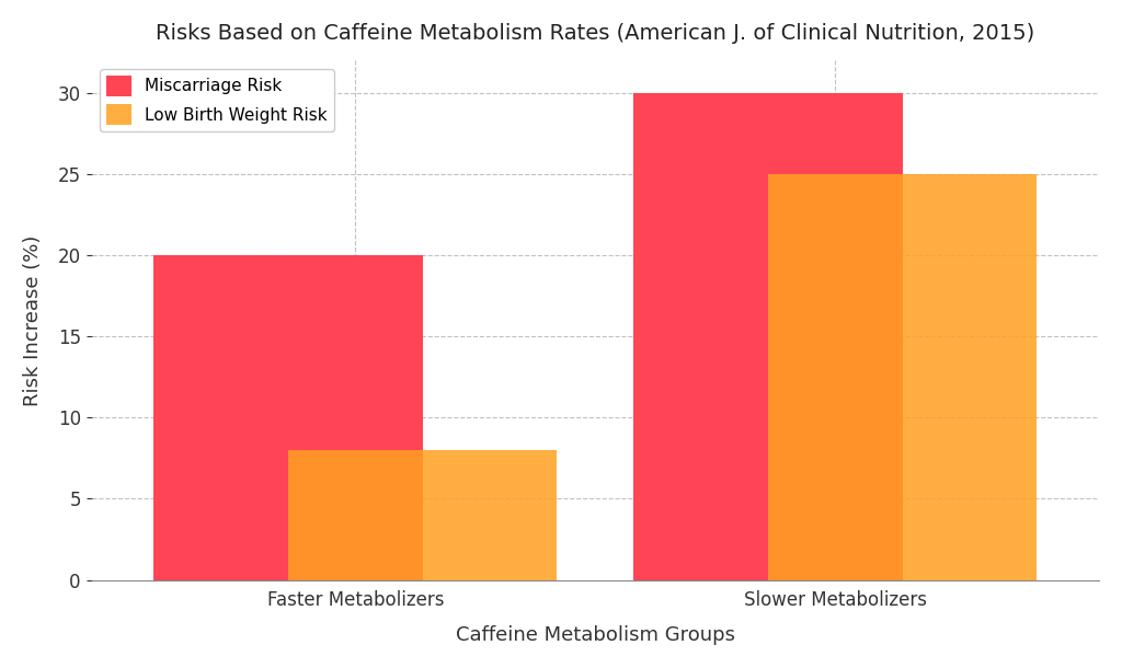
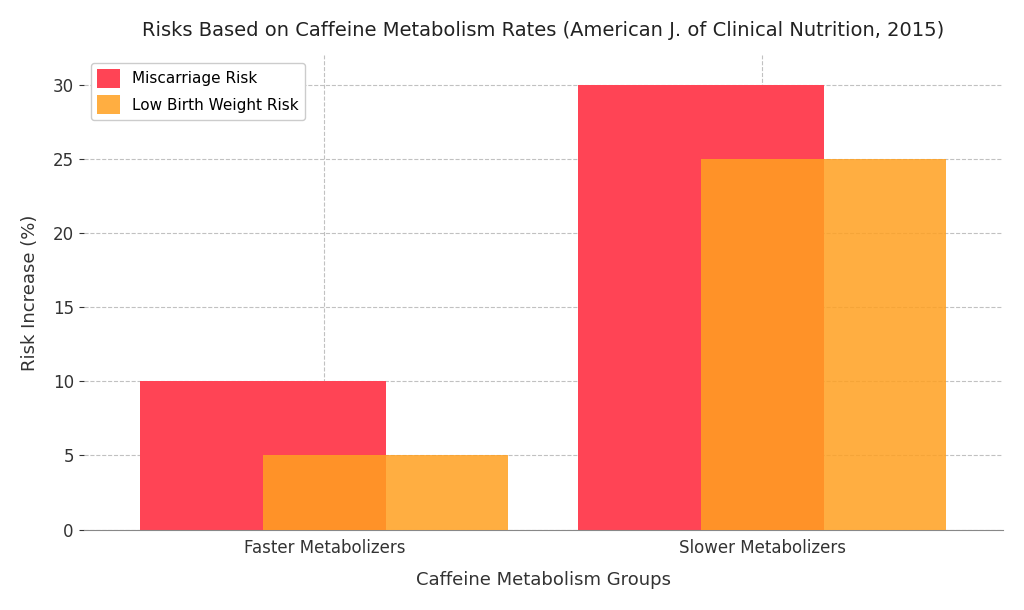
Miscarriage Risk/Faster Metabolizers: 20 -> 10
Low Birth Weight Risk/Faster Metabolizers: 8 -> 5
